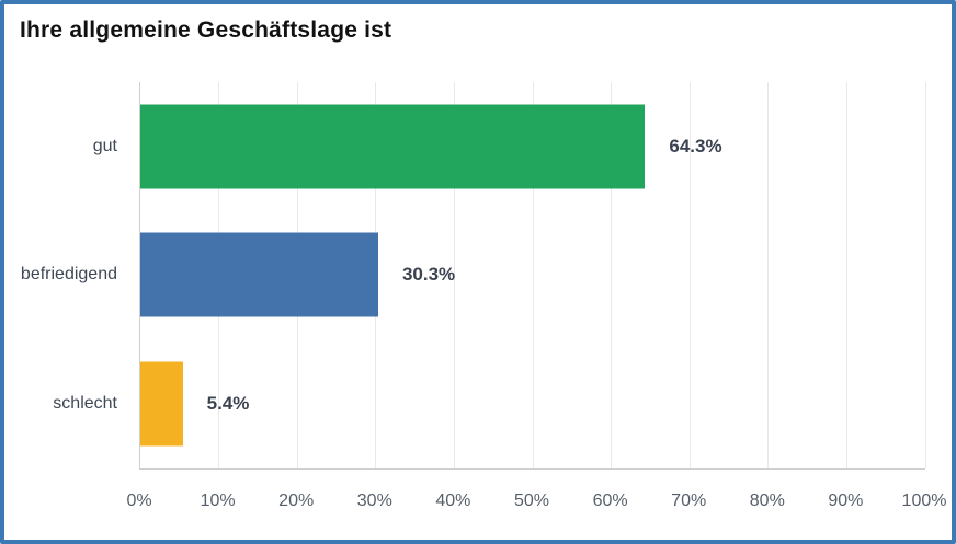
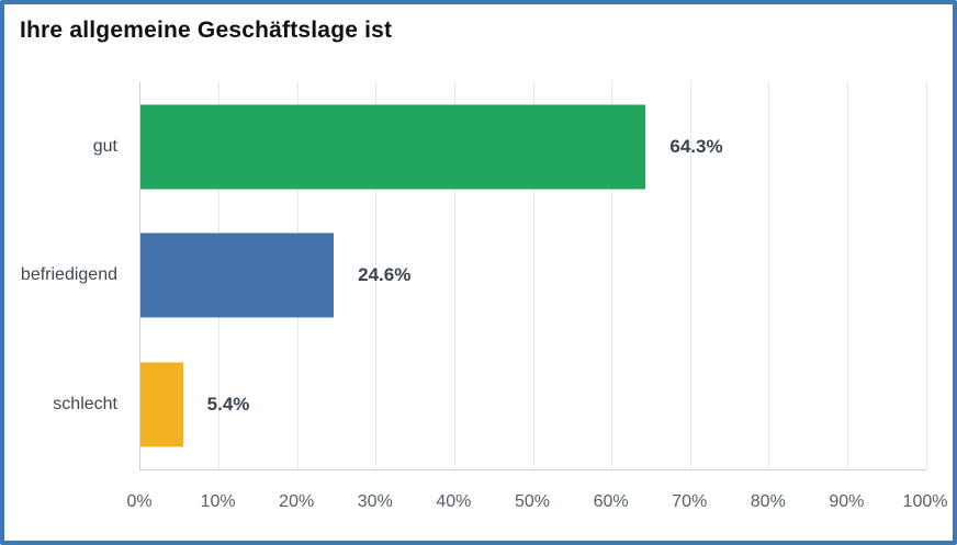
befriedigend: 30.3% -> 24.6%
